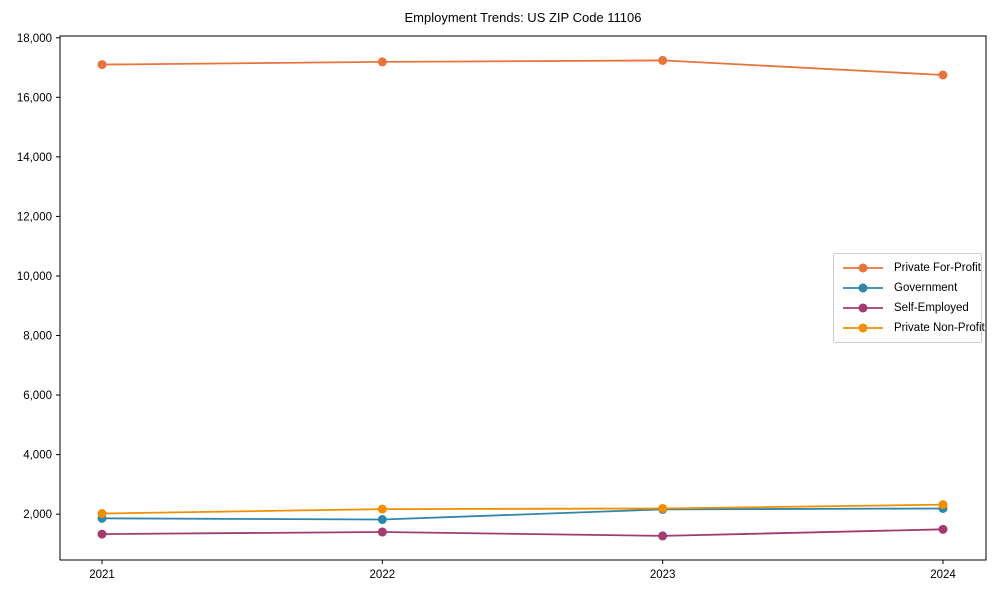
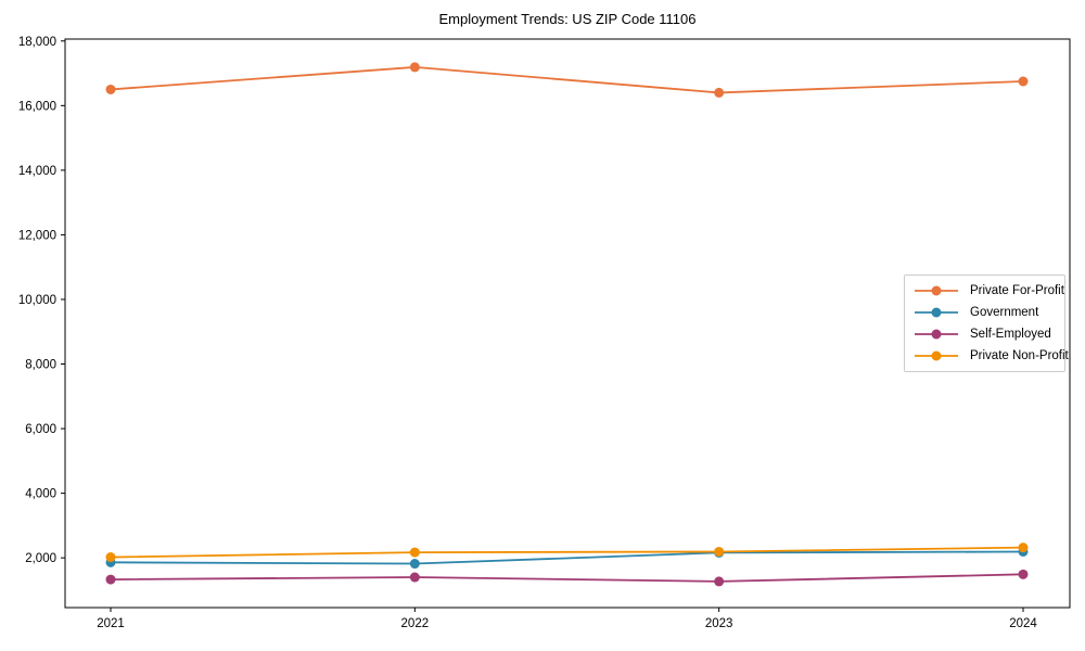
Private For-Profit/2021: 17100 -> 16500
Private For-Profit/2023: 17200 -> 16400
